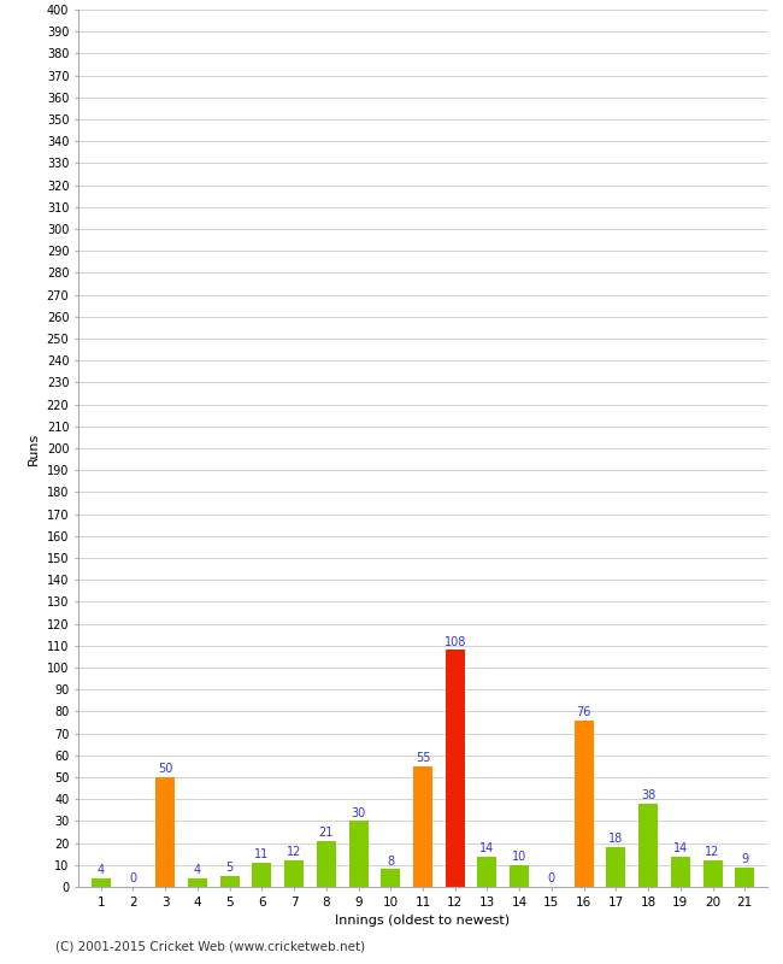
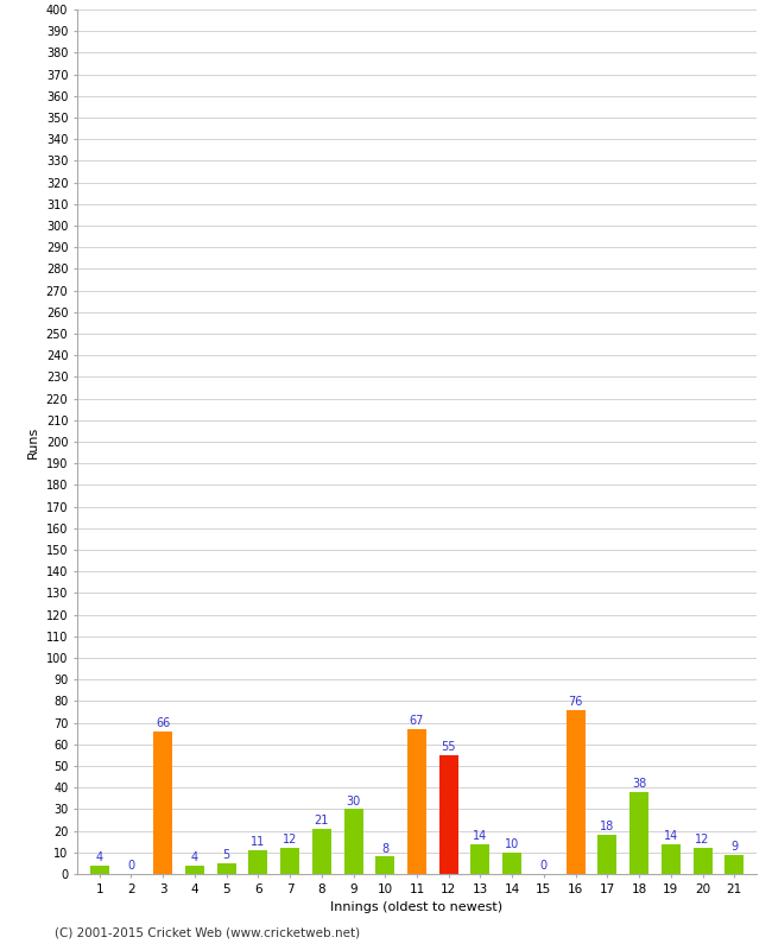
3: 50 -> 66
11: 55 -> 67
12: 108 -> 55
